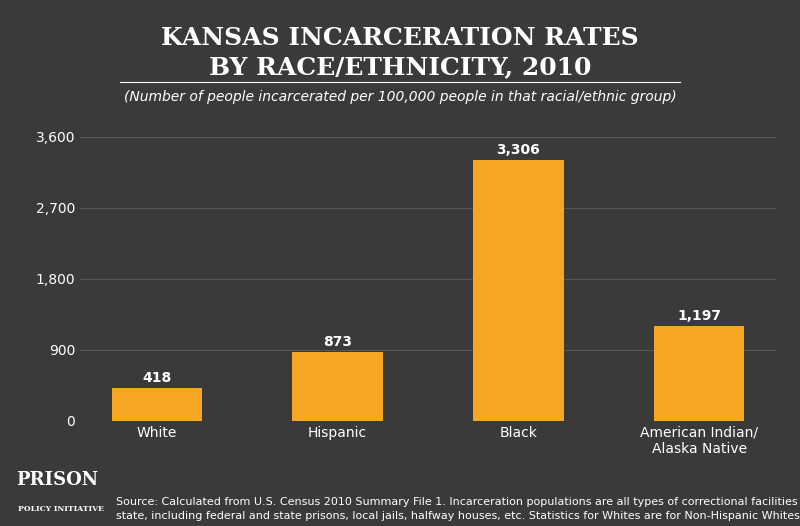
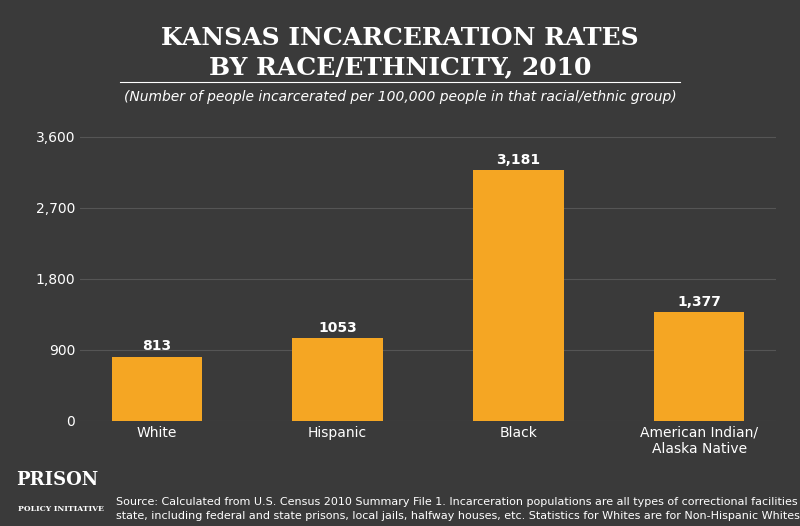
White: 418 -> 813
Hispanic: 873 -> 1053
Black: 3,306 -> 3,181
American Indian/ Alaska Native: 1,197 -> 1,377
